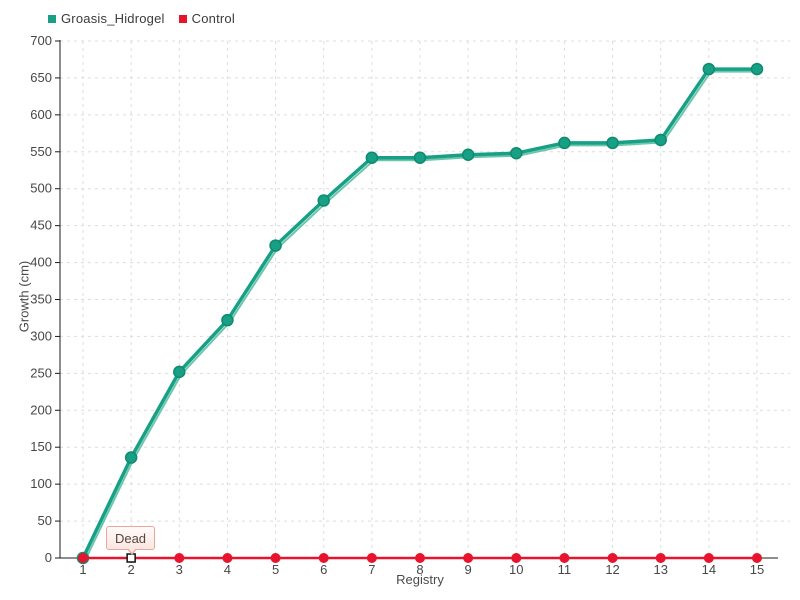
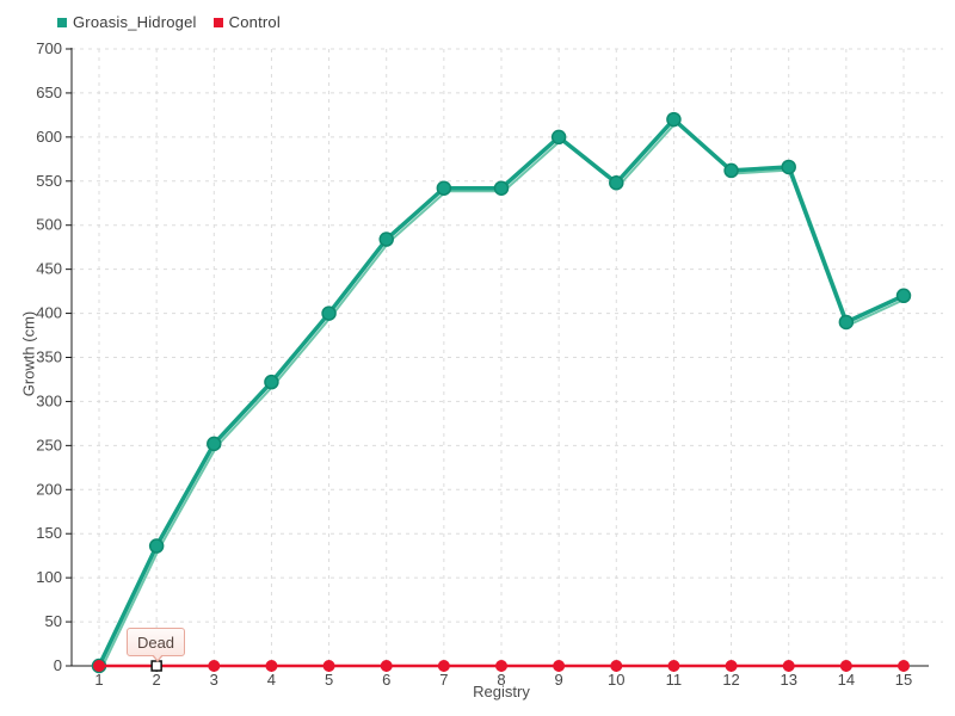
Groasis_Hidrogel/5: 420 -> 400
Groasis_Hidrogel/9: 550 -> 600
Groasis_Hidrogel/11: 560 -> 620
Groasis_Hidrogel/14: 660 -> 390
Groasis_Hidrogel/15: 660 -> 420
